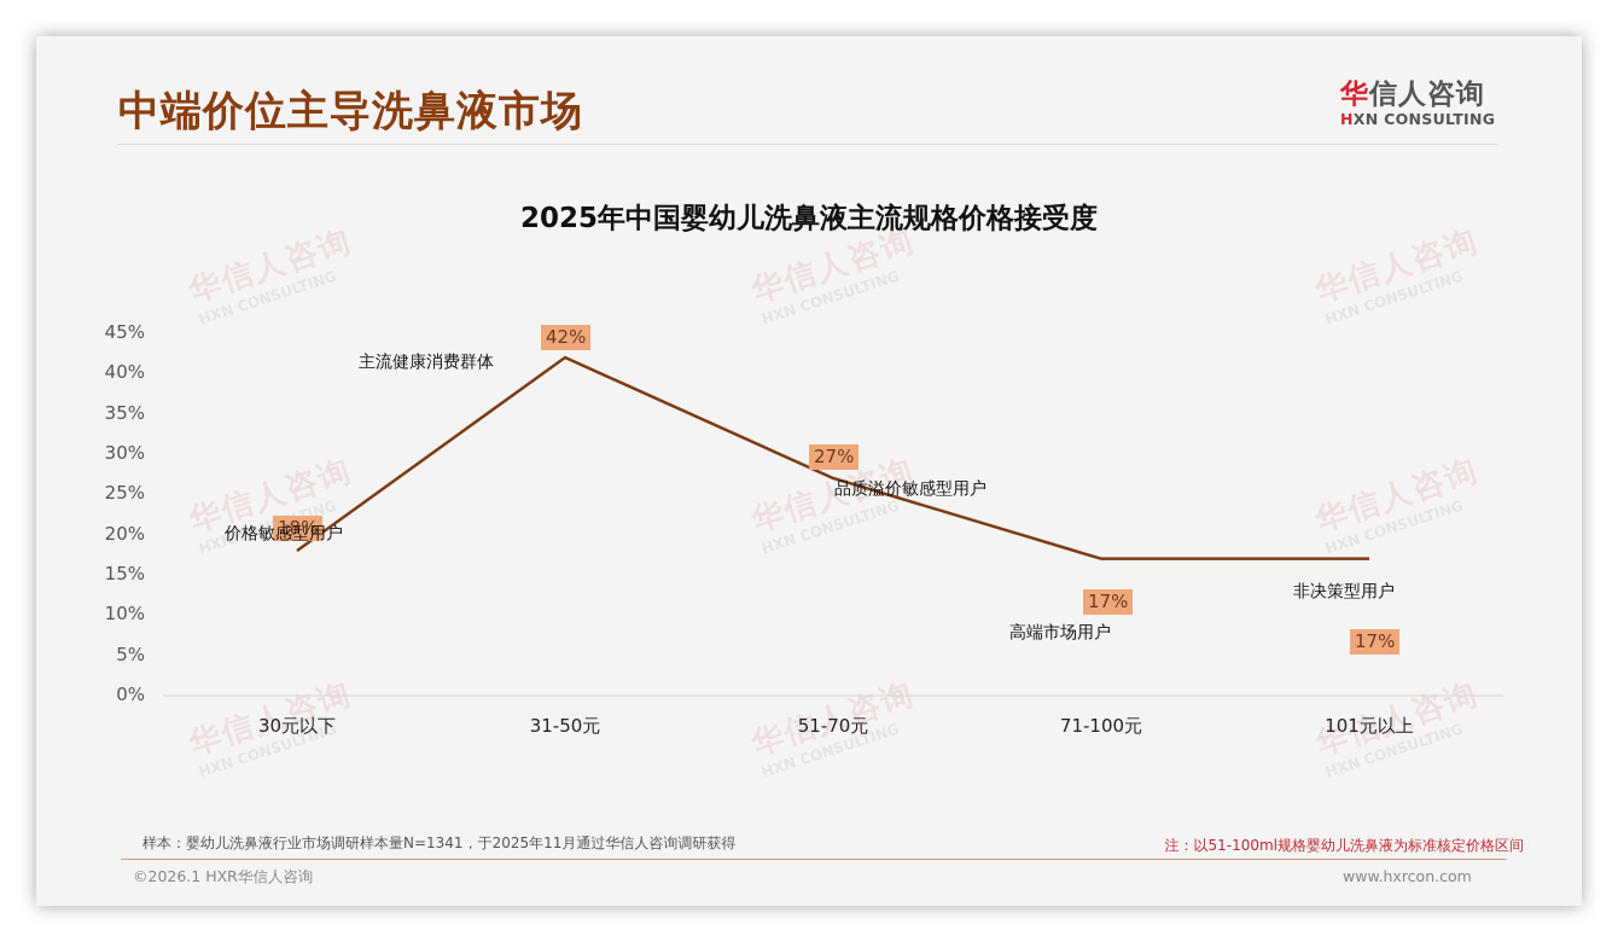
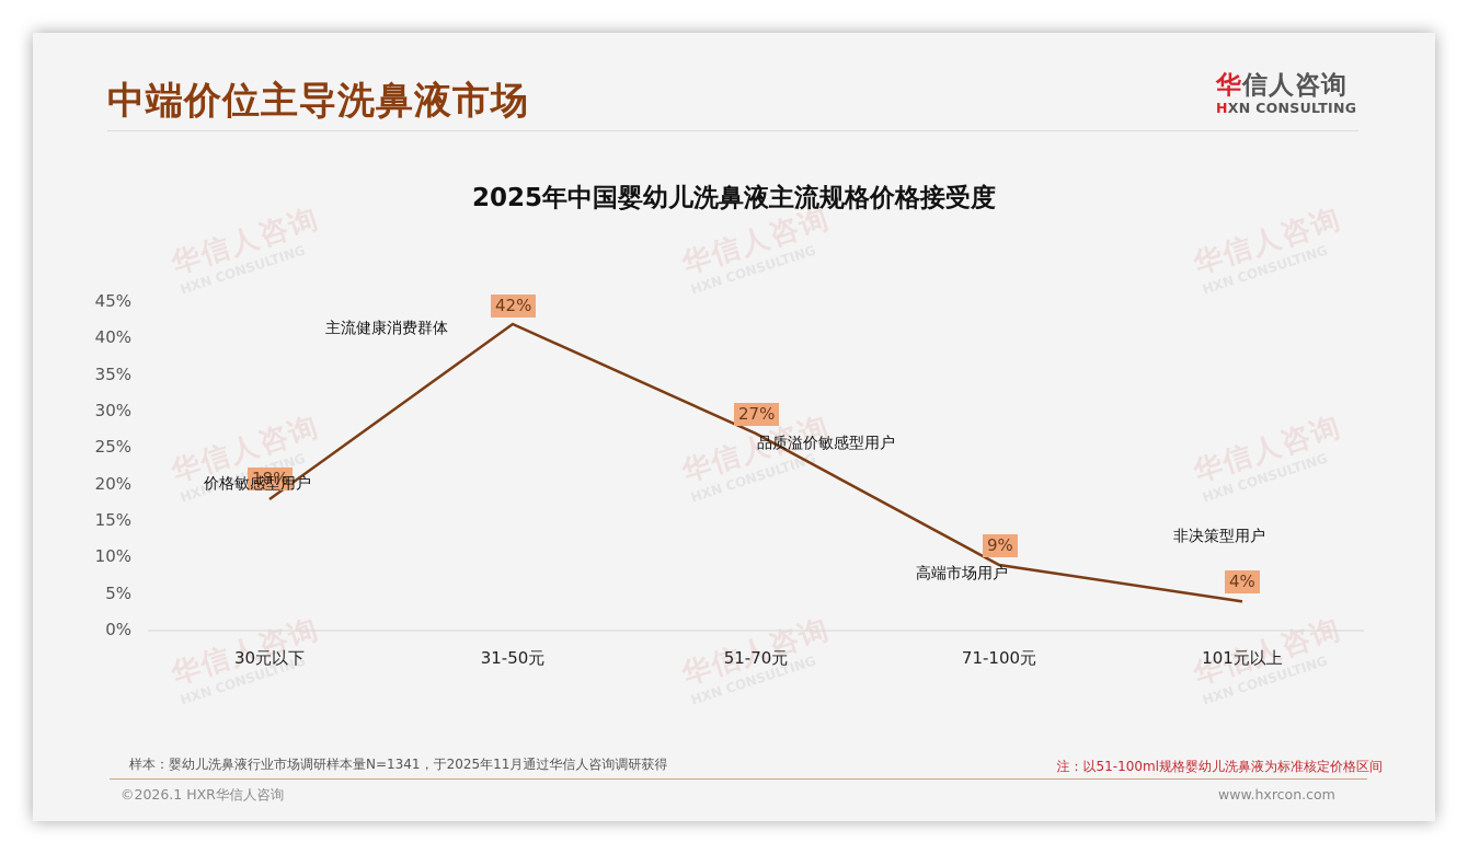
71-100元: 17% -> 9%
101元以上: 17% -> 4%
